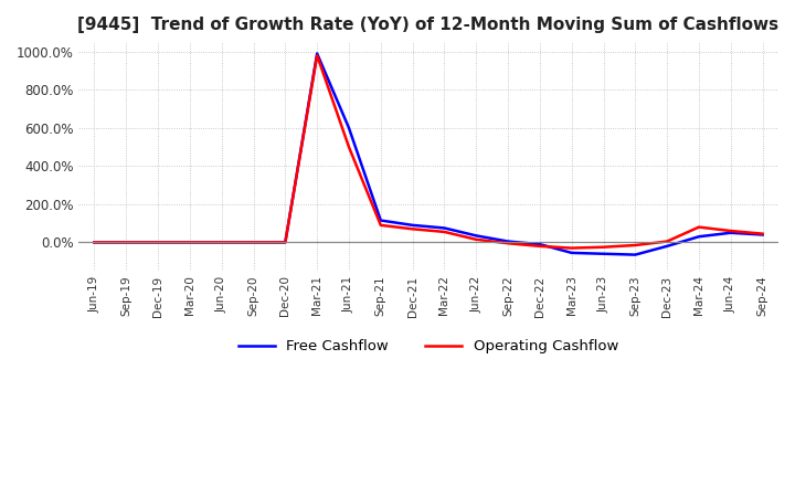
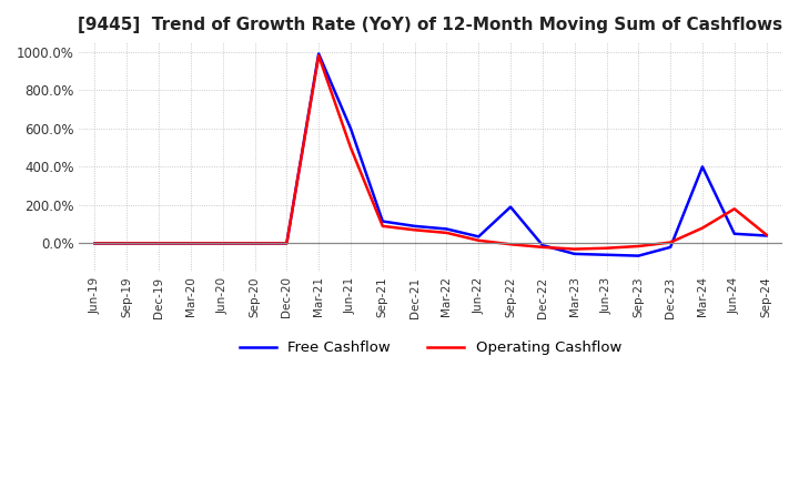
Free Cashflow/Sep-22: 0% -> 190%
Free Cashflow/Mar-24: 30% -> 400%
Operating Cashflow/Jun-24: 60% -> 180%
